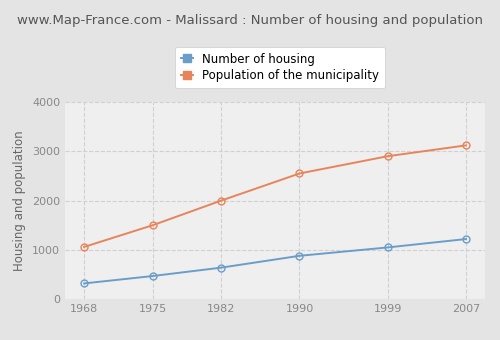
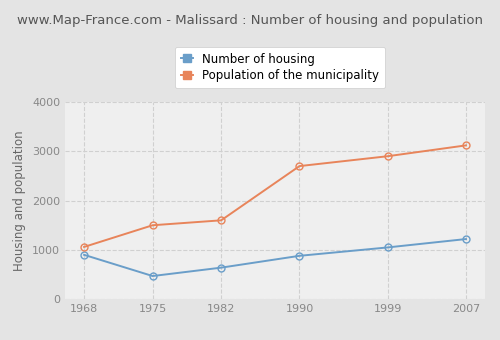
Number of housing/1968: 320 -> 900
Population of the municipality/1982: 2000 -> 1600
Population of the municipality/1990: 2550 -> 2700
